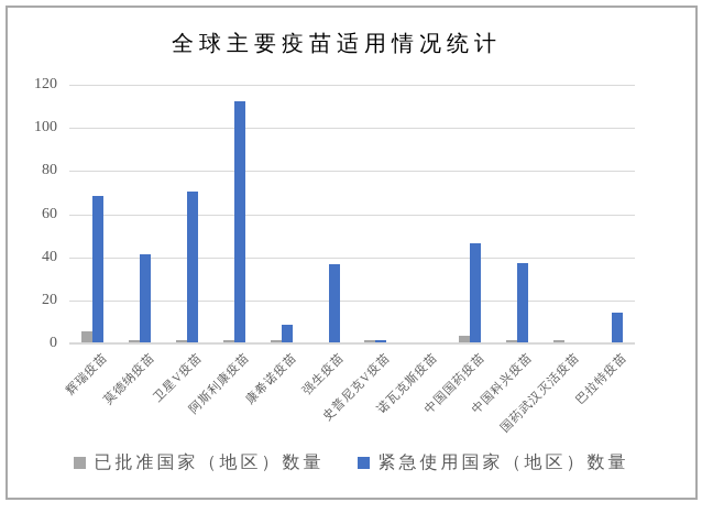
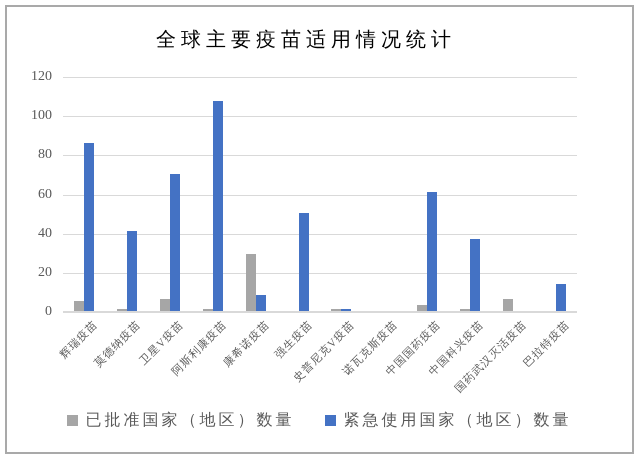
紧急使用国家（地区）数量/辉瑞疫苗: 68 -> 86
已批准国家（地区）数量/卫星V疫苗: 1 -> 6
紧急使用国家（地区）数量/阿斯利康疫苗: 112 -> 107
已批准国家（地区）数量/康希诺疫苗: 1 -> 29
紧急使用国家（地区）数量/强生疫苗: 36 -> 50
紧急使用国家（地区）数量/中国国药疫苗: 46 -> 61
已批准国家（地区）数量/国药武汉灭活疫苗: 1 -> 6
